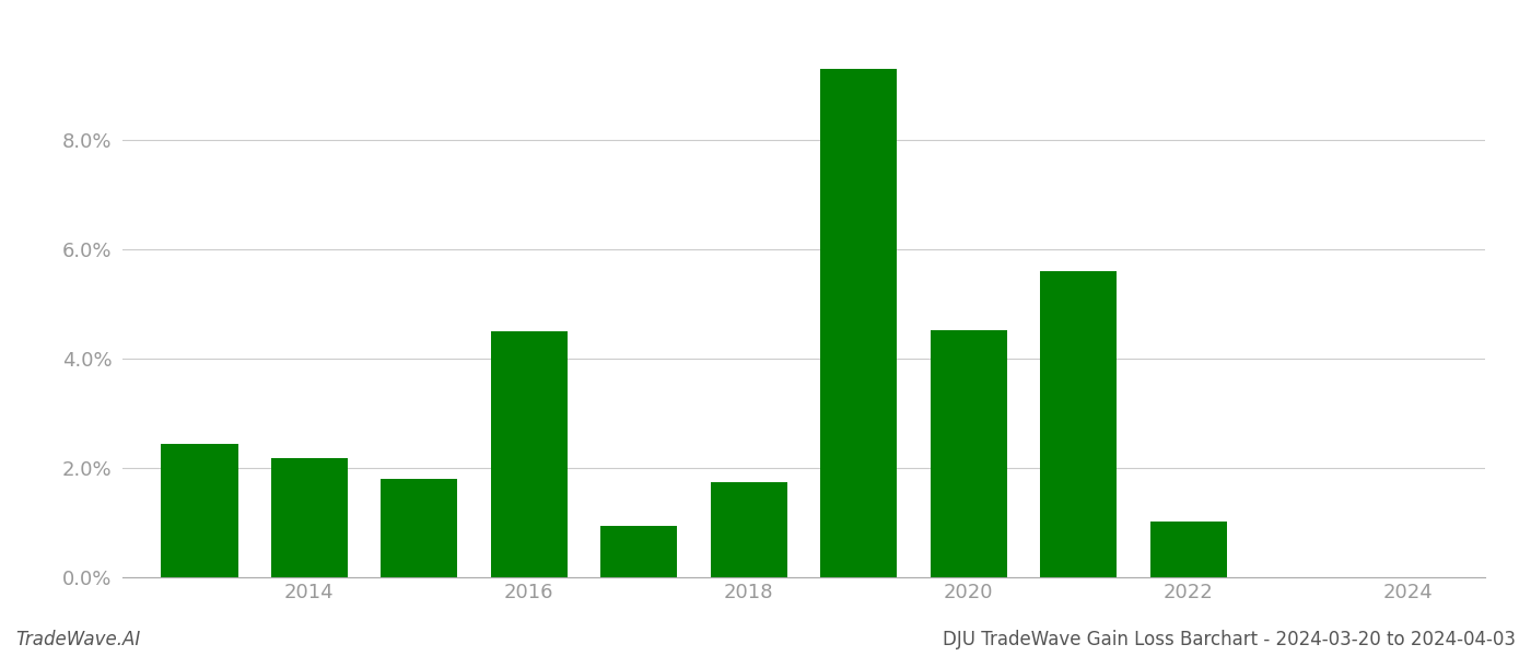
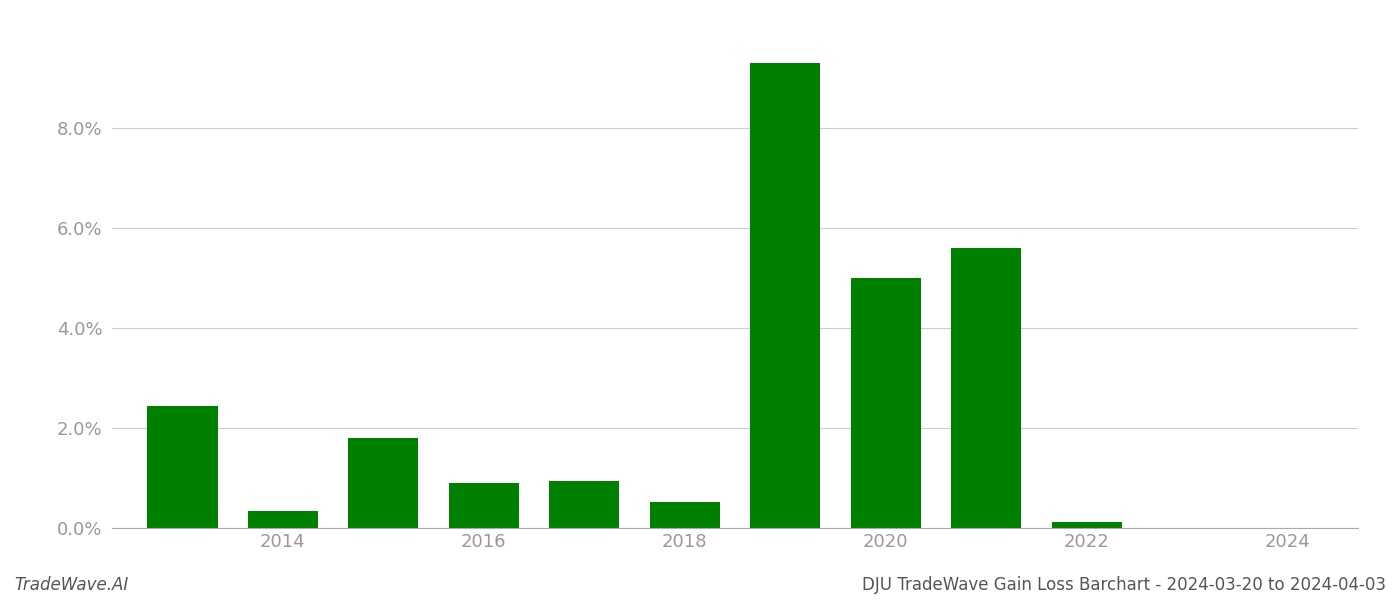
2014: 2.18% -> 0.35%
2016: 4.50% -> 0.90%
2018: 1.74% -> 0.52%
2020: 4.52% -> 5.00%
2022: 1.02% -> 0.12%
